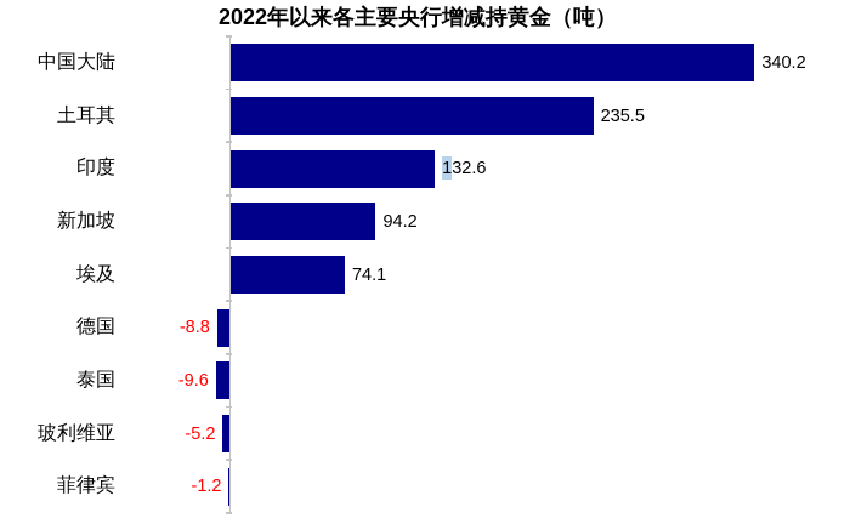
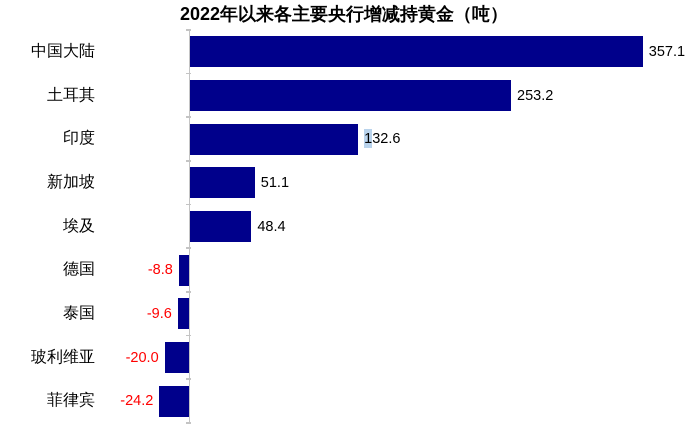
中国大陆: 340.2 -> 357.1
土耳其: 235.5 -> 253.2
新加坡: 94.2 -> 51.1
埃及: 74.1 -> 48.4
玻利维亚: -5.2 -> -20.0
菲律宾: -1.2 -> -24.2
